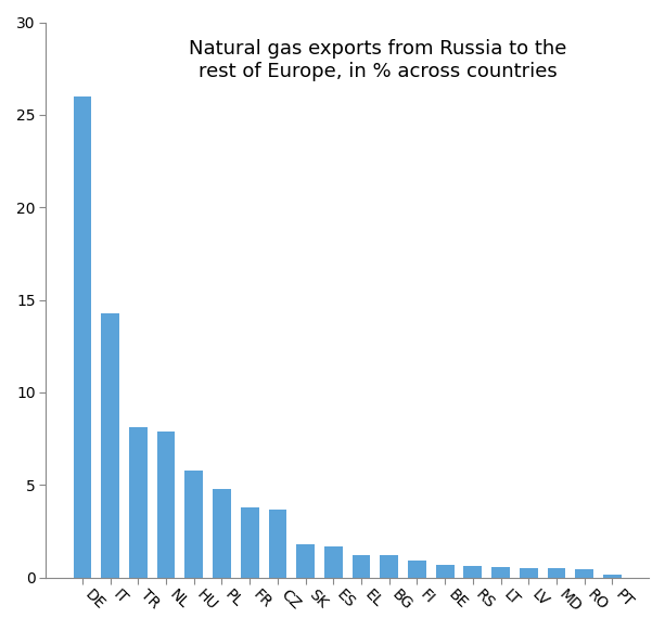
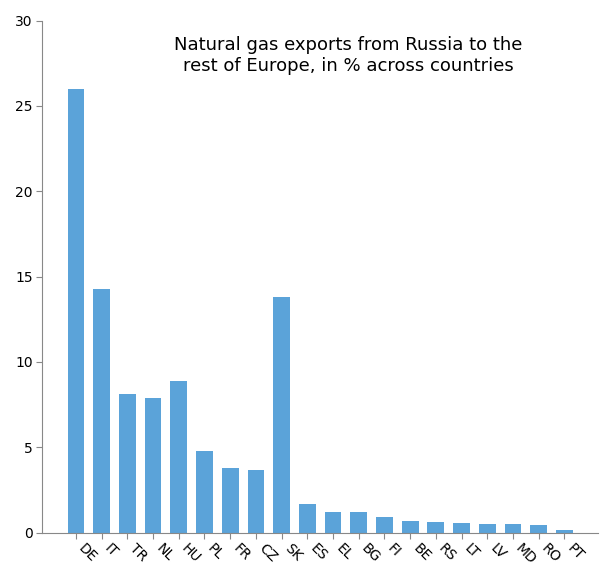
HU: 5.8 -> 8.9
SK: 1.8 -> 13.8
